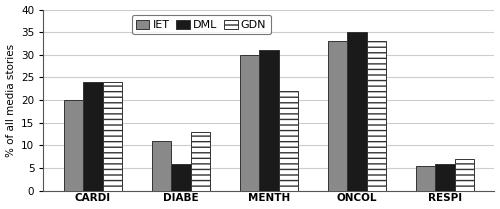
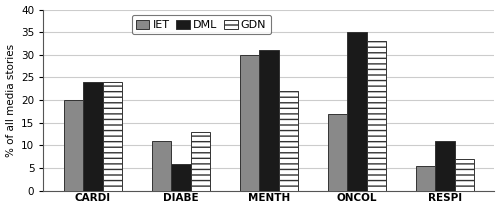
IET/ONCOL: 33.0 -> 17.0
DML/RESPI: 6 -> 11
